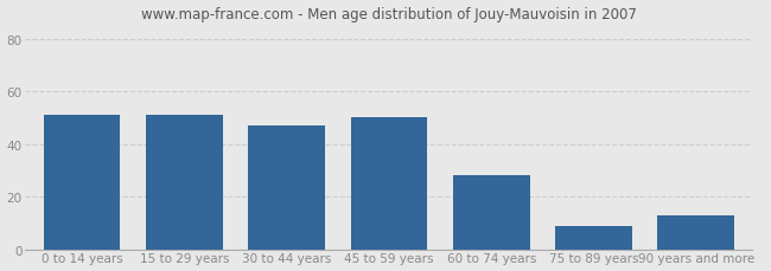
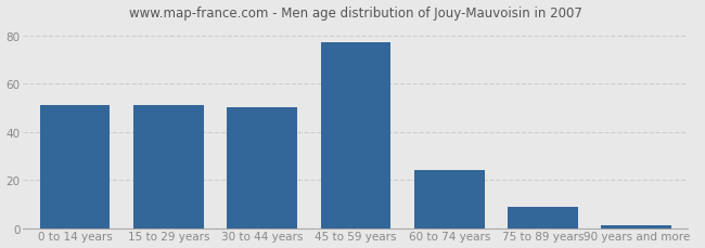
30 to 44 years: 47 -> 50
45 to 59 years: 50 -> 77
60 to 74 years: 28 -> 24
90 years and more: 13 -> 1
